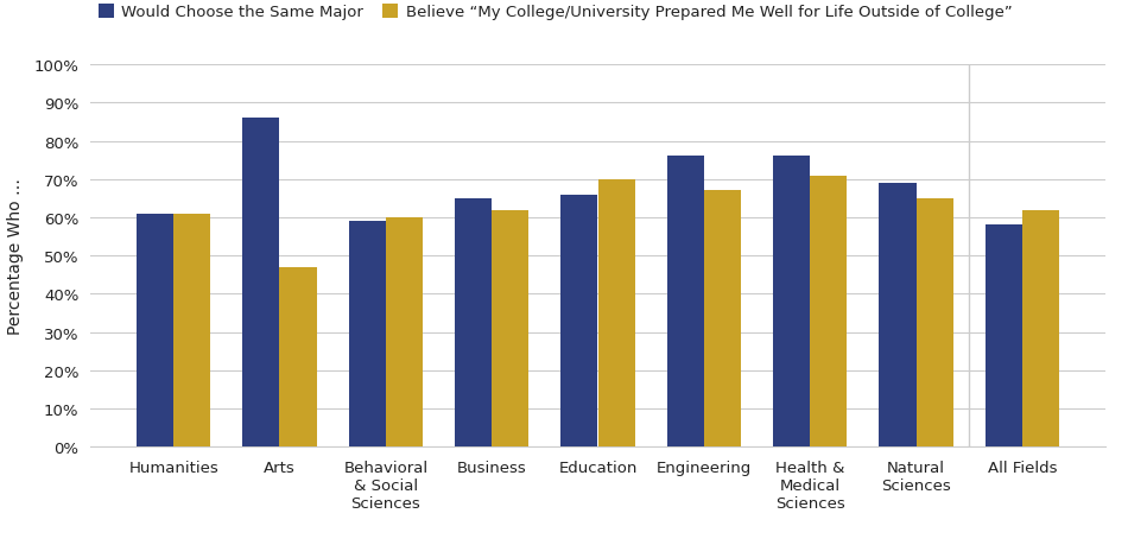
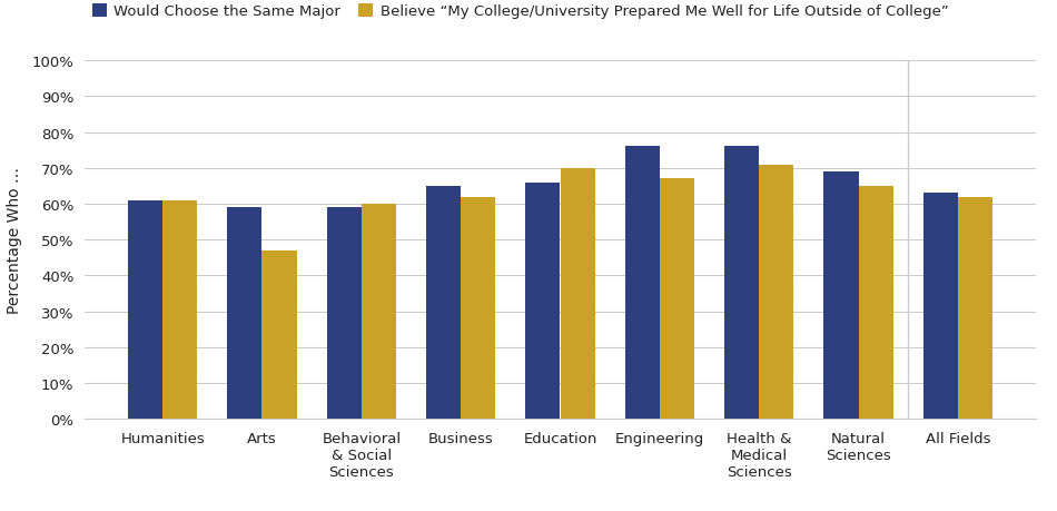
Would Choose the Same Major/Arts: 86% -> 59%
Would Choose the Same Major/All Fields: 58% -> 63%
